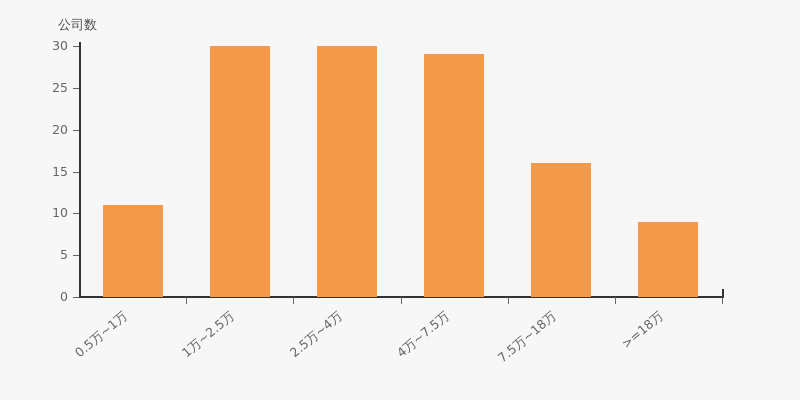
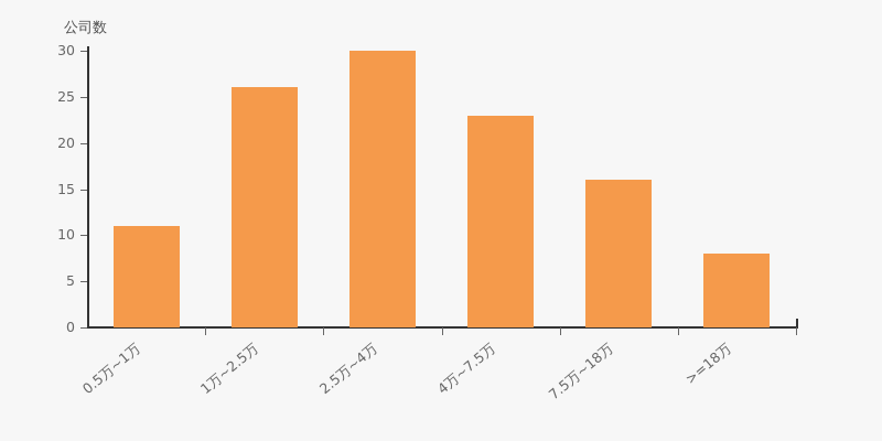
1万~2.5万: 30 -> 26
4万~7.5万: 29 -> 23
>=18万: 9 -> 8
